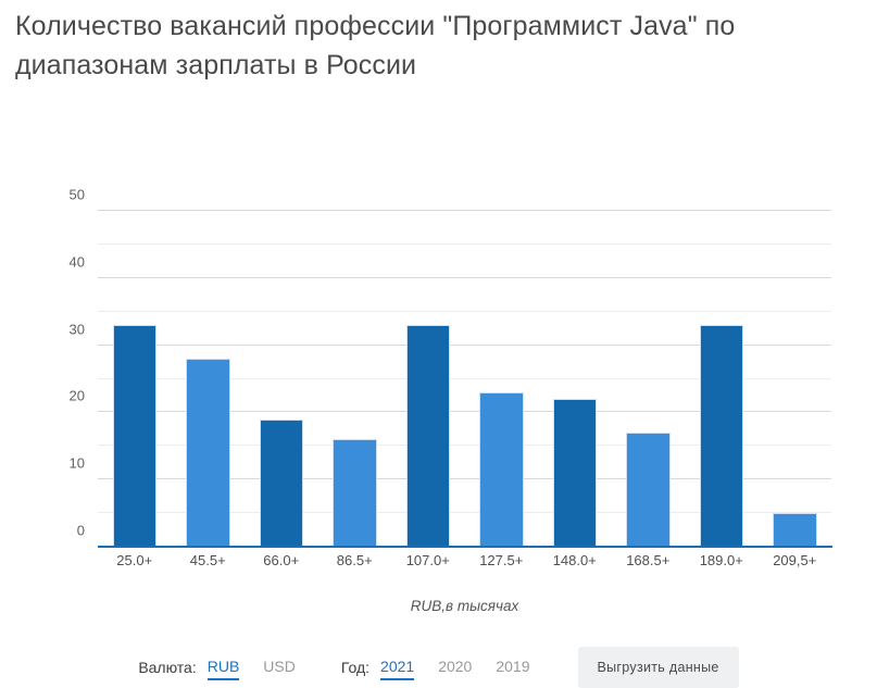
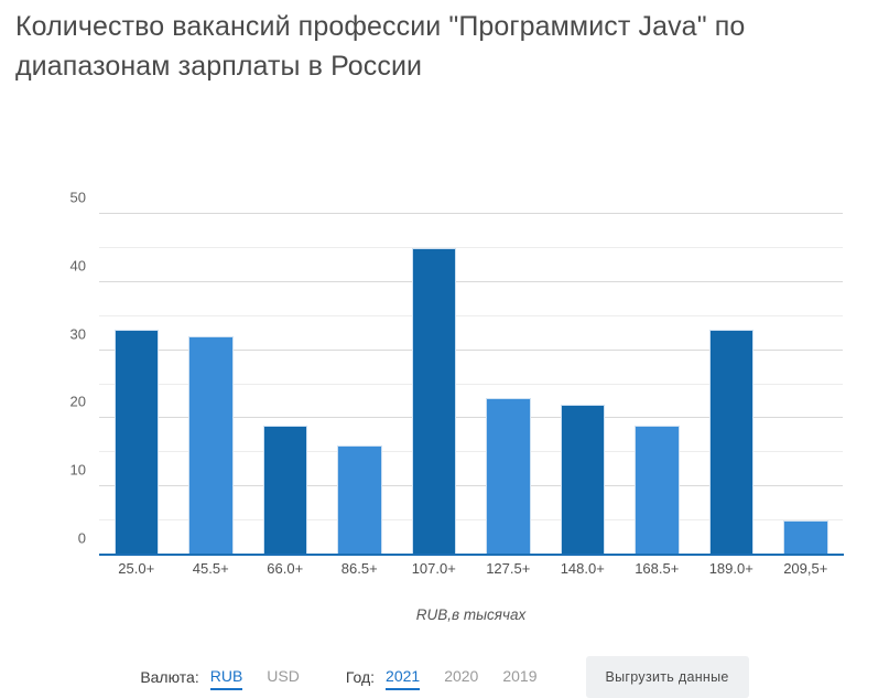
45.5+: 28 -> 32
107.0+: 33 -> 45
168.5+: 17 -> 19
